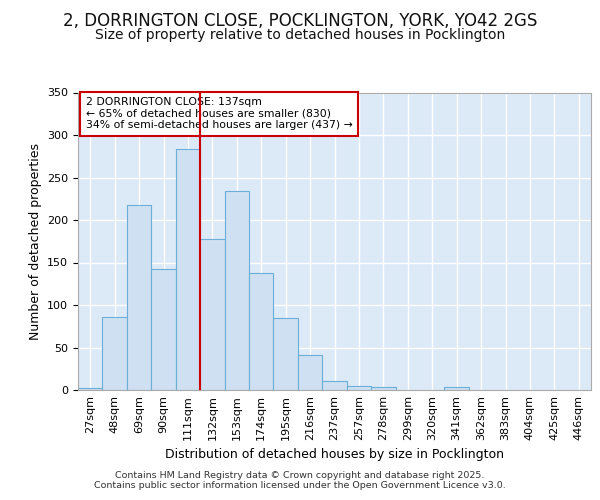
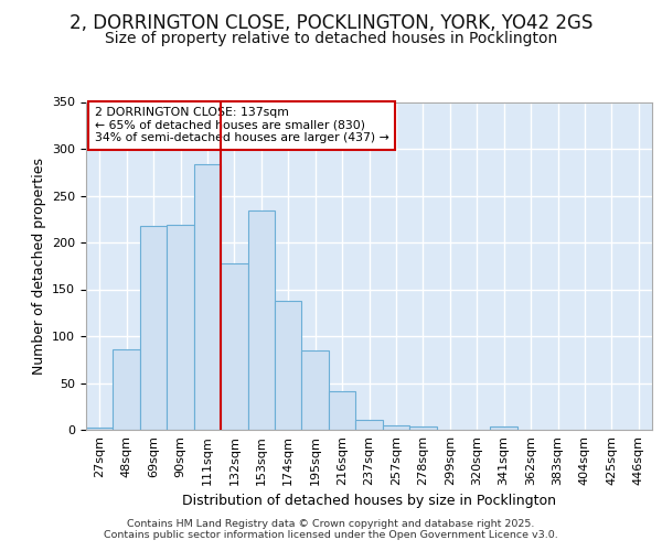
90sqm: 142 -> 219
